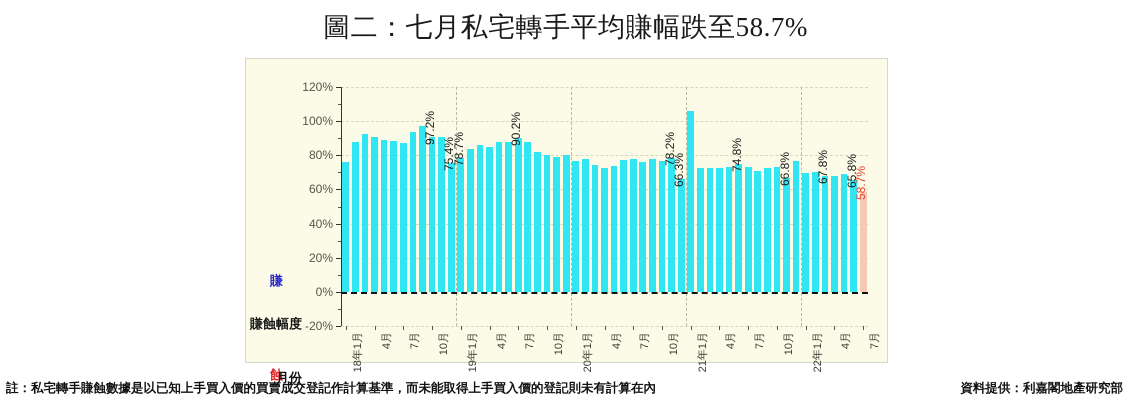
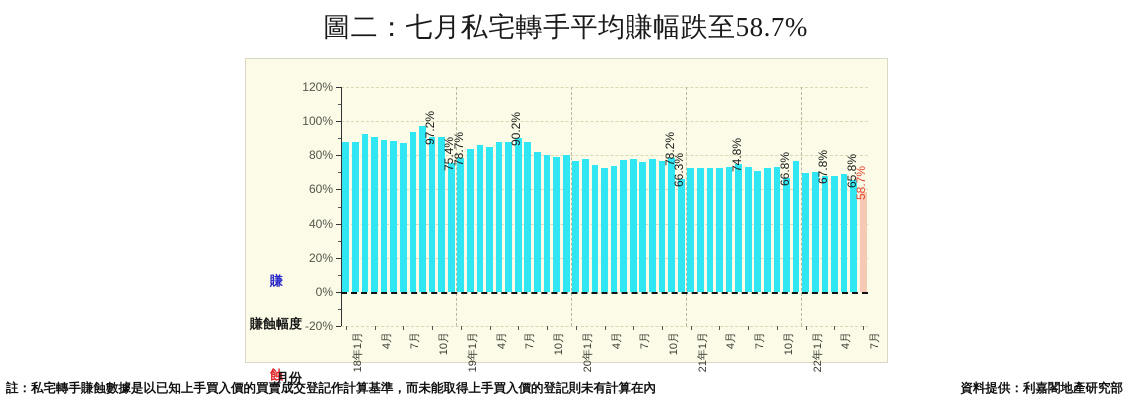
18年1月: 76% -> 88%
21年1月: 106% -> 72%
